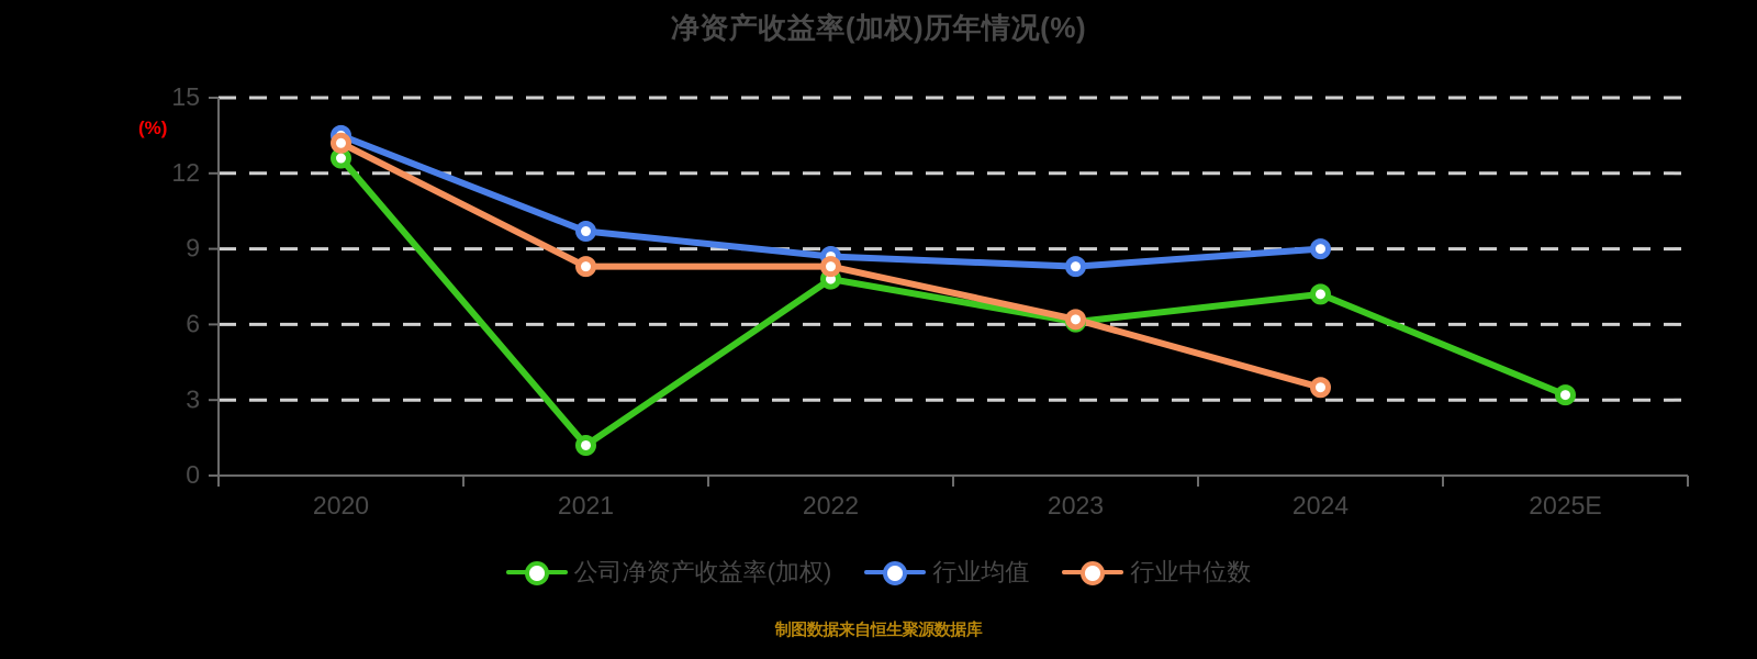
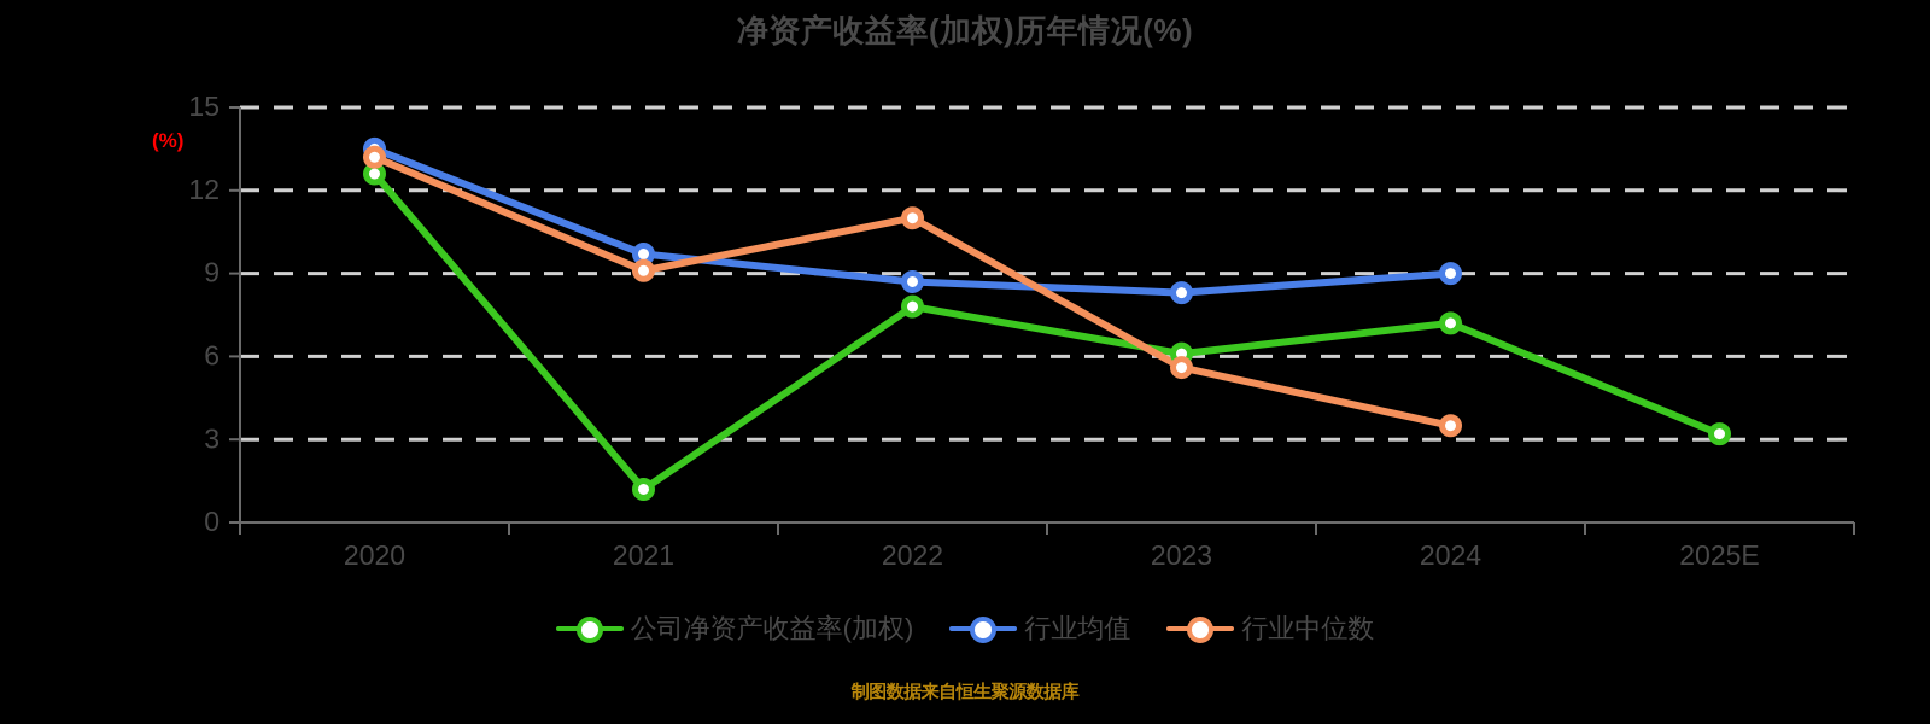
行业中位数/2021: 8.3 -> 9.1
行业中位数/2022: 8.3 -> 11.0
行业中位数/2023: 6.2 -> 5.6
